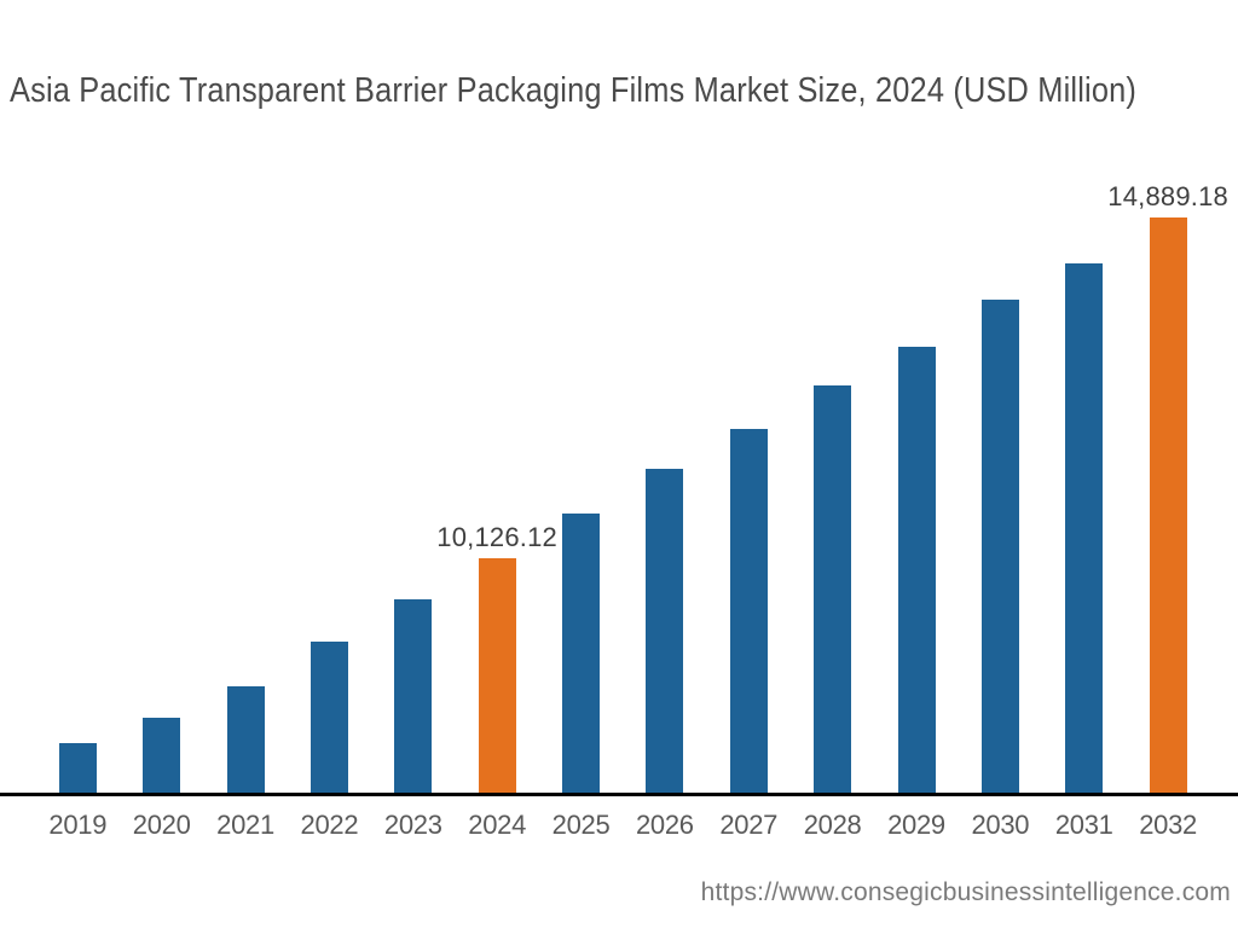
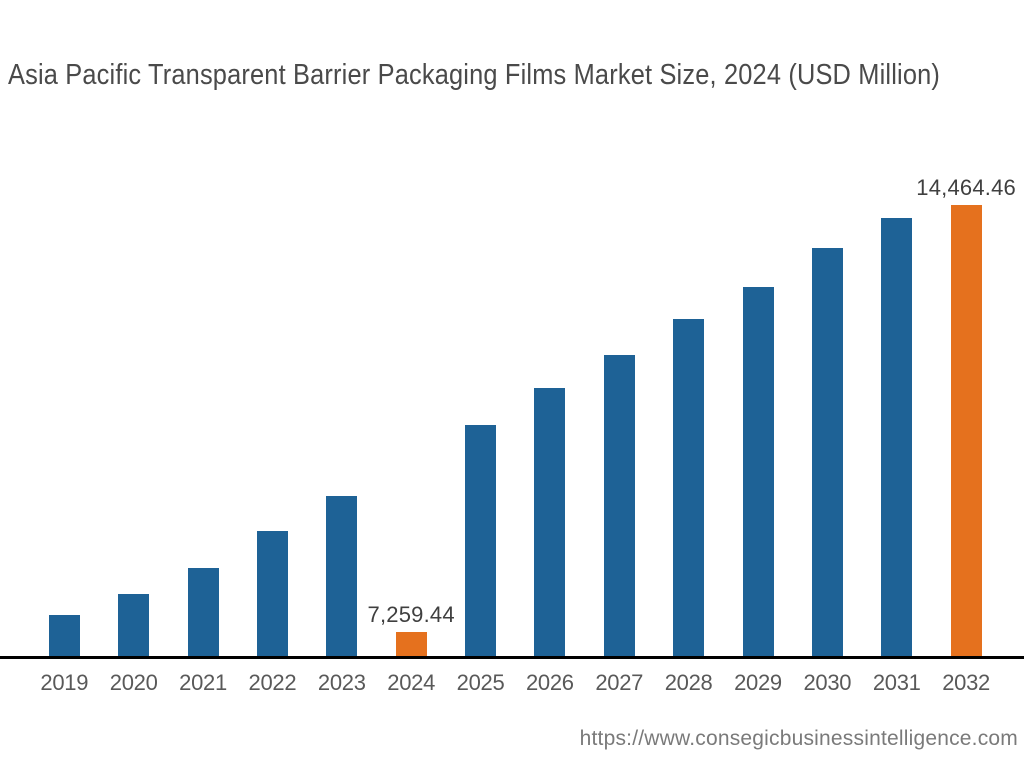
2024: 10,126.12 -> 7,259.44
2032: 14,889.18 -> 14,464.46
